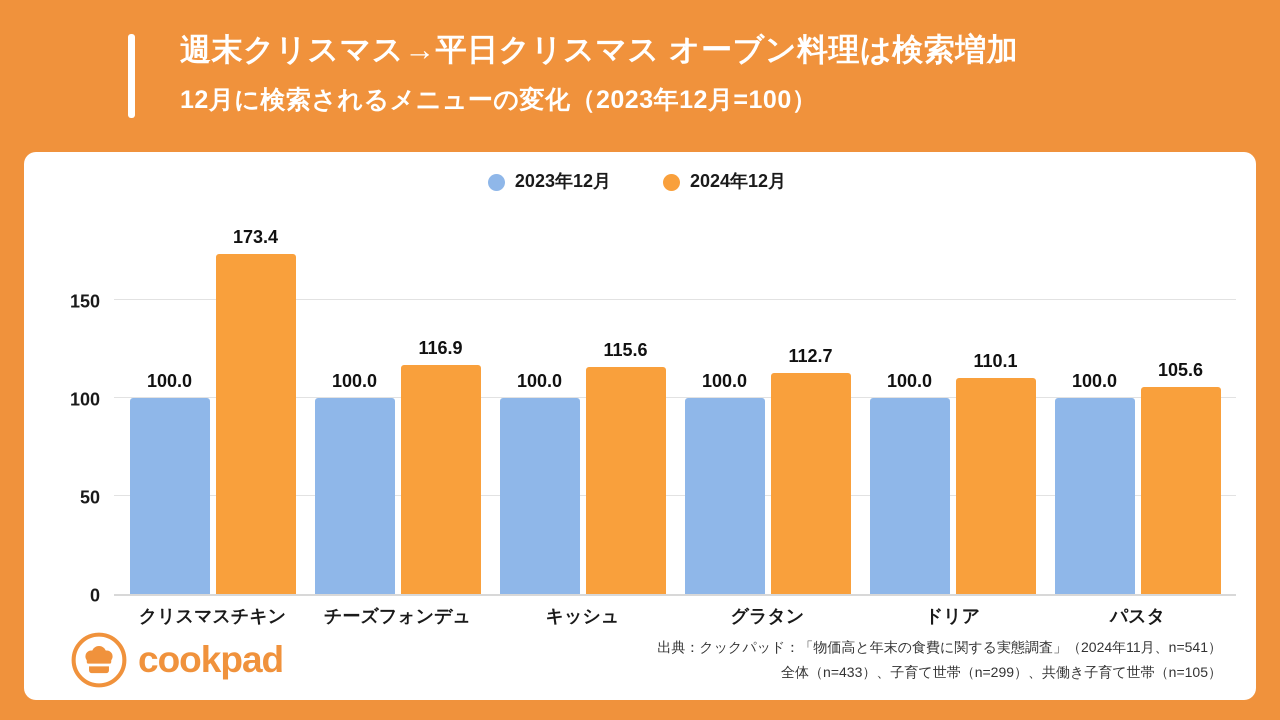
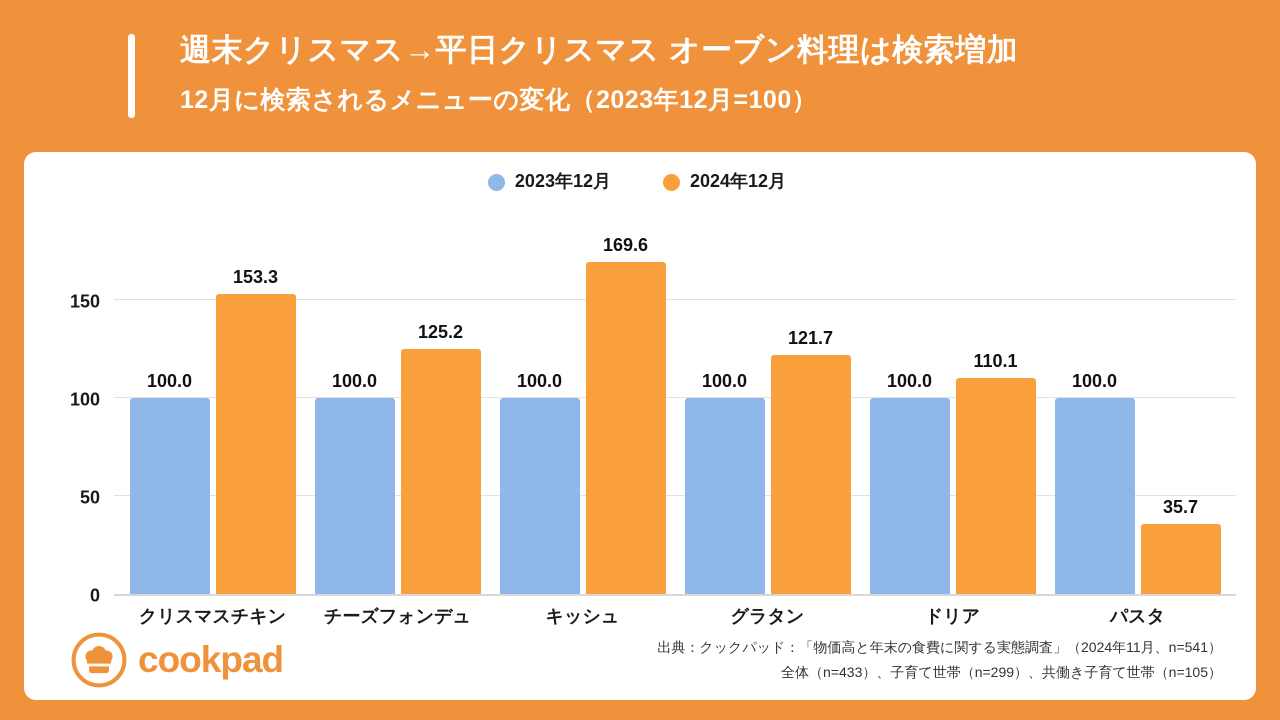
2024年12月/クリスマスチキン: 173.4 -> 153.3
2024年12月/チーズフォンデュ: 116.9 -> 125.2
2024年12月/キッシュ: 115.6 -> 169.6
2024年12月/グラタン: 112.7 -> 121.7
2024年12月/パスタ: 105.6 -> 35.7
